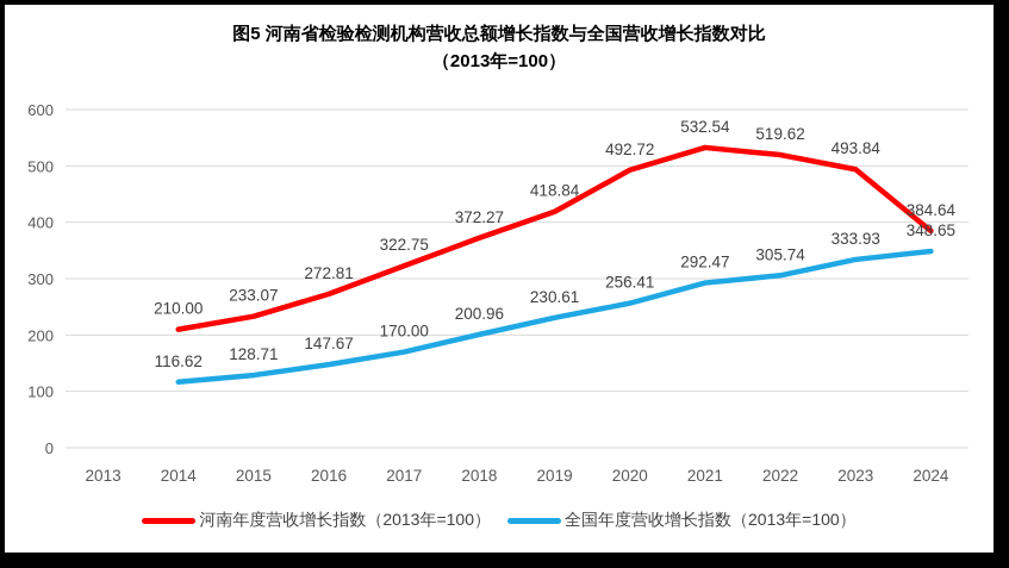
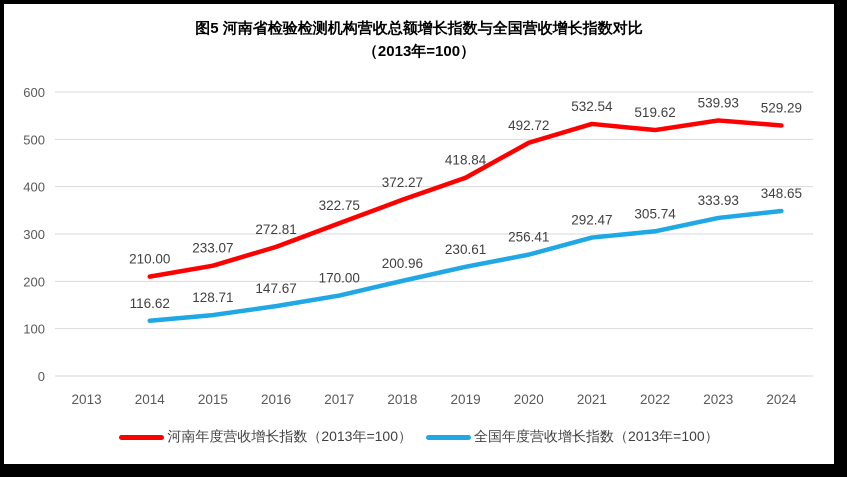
河南年度营收增长指数（2013年=100）/2023: 493.84 -> 539.93
河南年度营收增长指数（2013年=100）/2024: 384.64 -> 529.29
